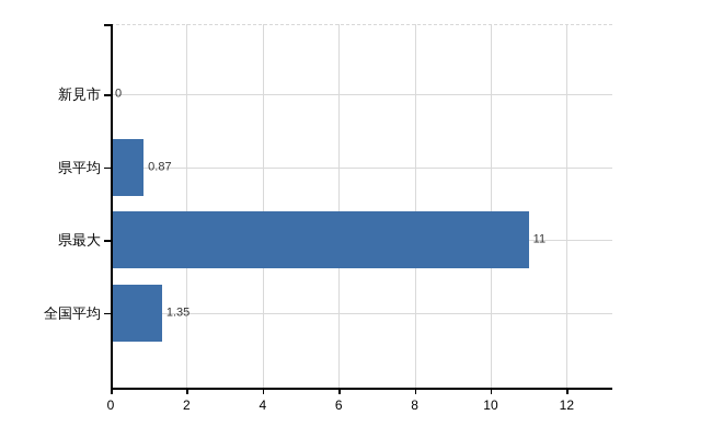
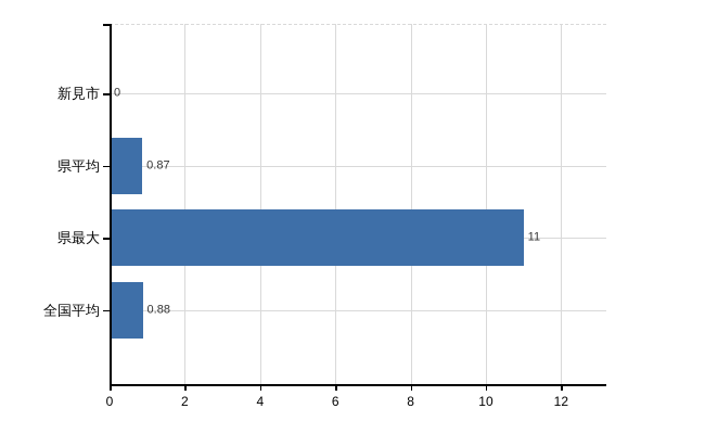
全国平均: 1.35 -> 0.88
